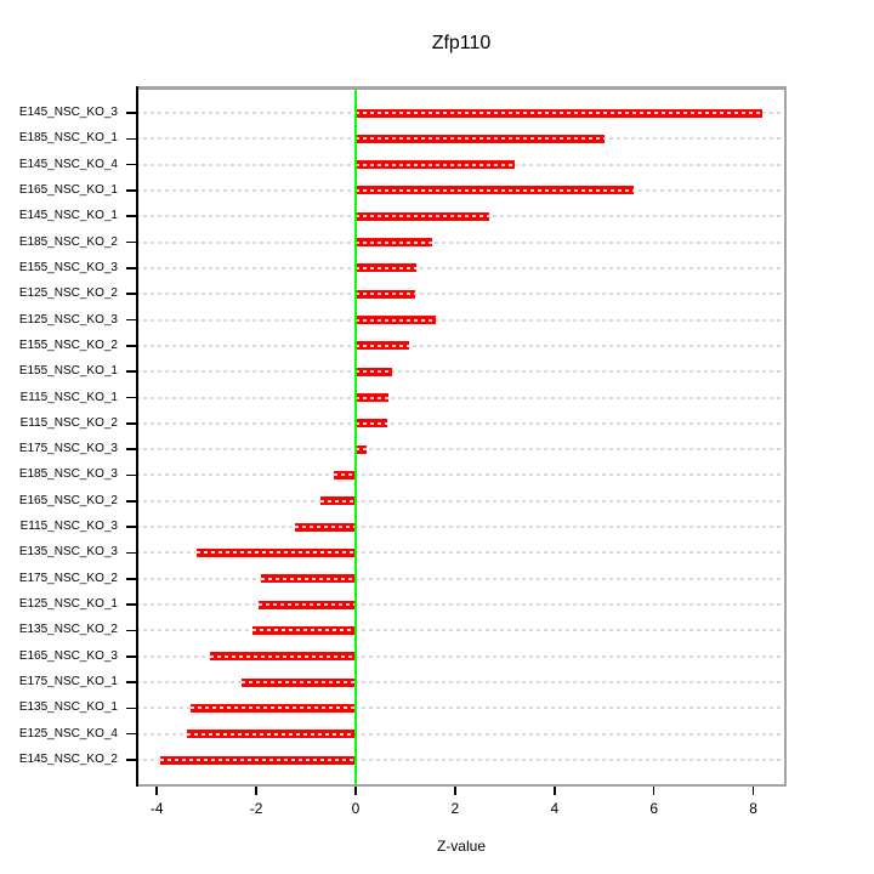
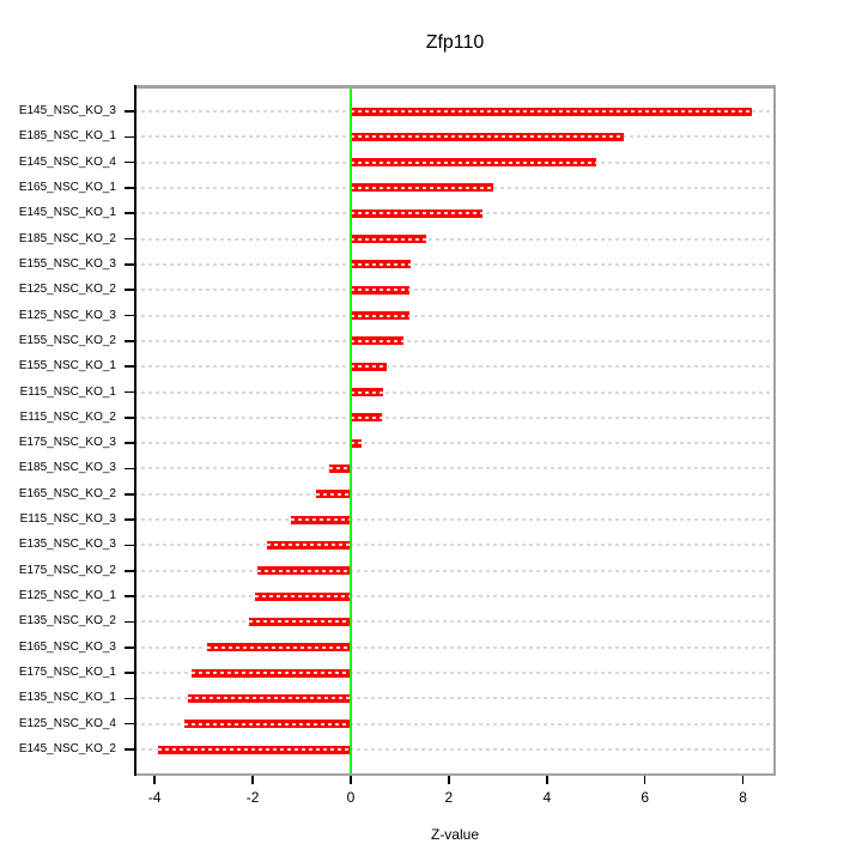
E185_NSC_KO_1: 5.0 -> 5.6
E145_NSC_KO_4: 3.2 -> 5.0
E165_NSC_KO_1: 5.6 -> 2.9
E125_NSC_KO_3: 1.6 -> 1.2
E135_NSC_KO_3: -3.2 -> -1.7
E175_NSC_KO_1: -2.3 -> -3.2
